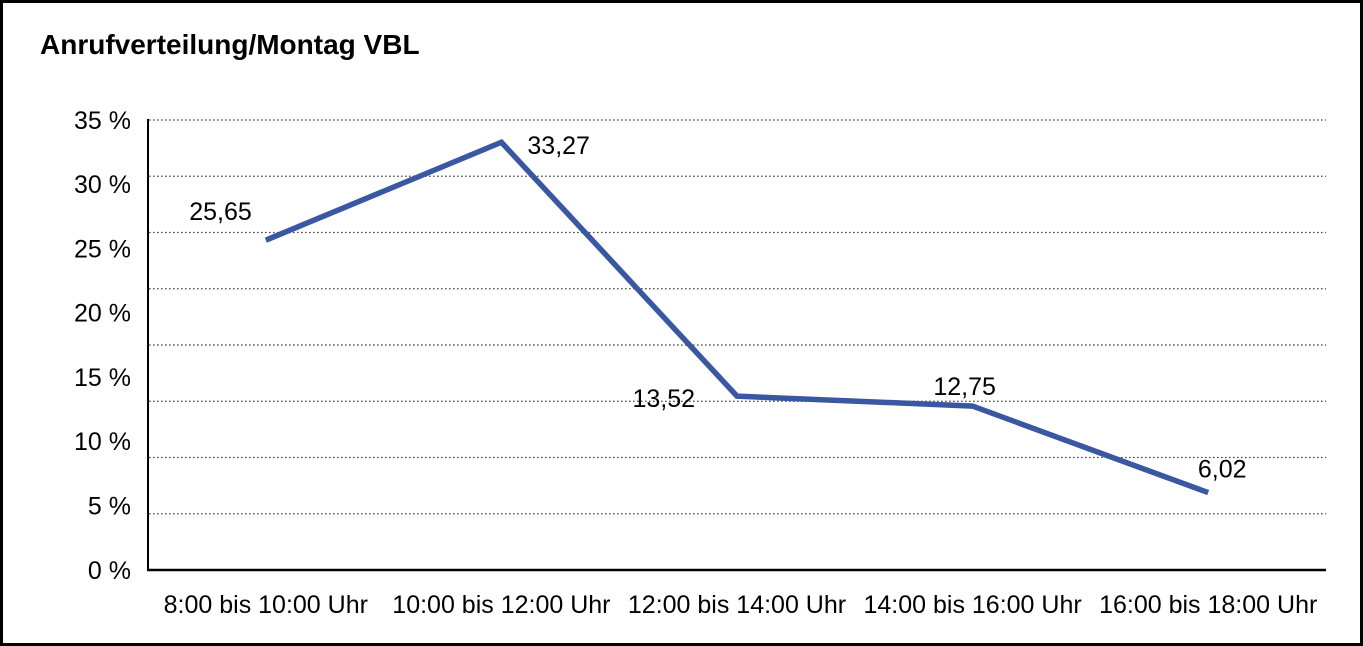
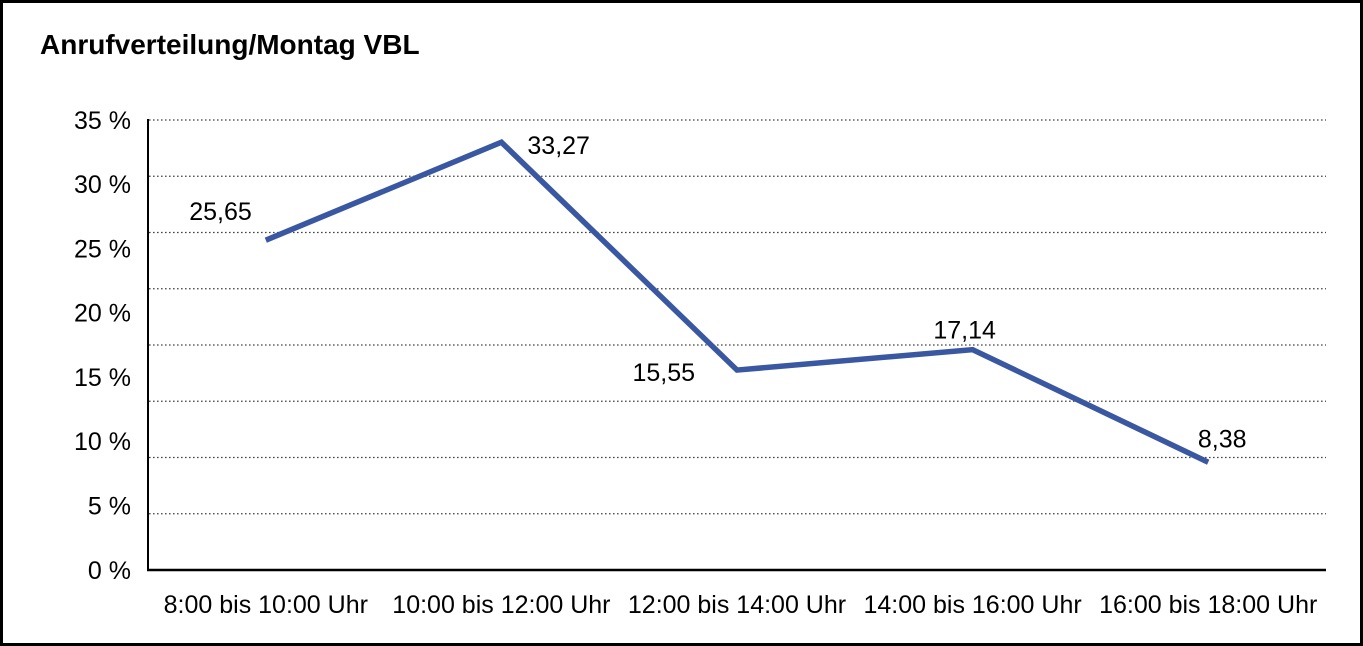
12:00 bis 14:00 Uhr: 13,52 -> 15,55
14:00 bis 16:00 Uhr: 12,75 -> 17,14
16:00 bis 18:00 Uhr: 6,02 -> 8,38
